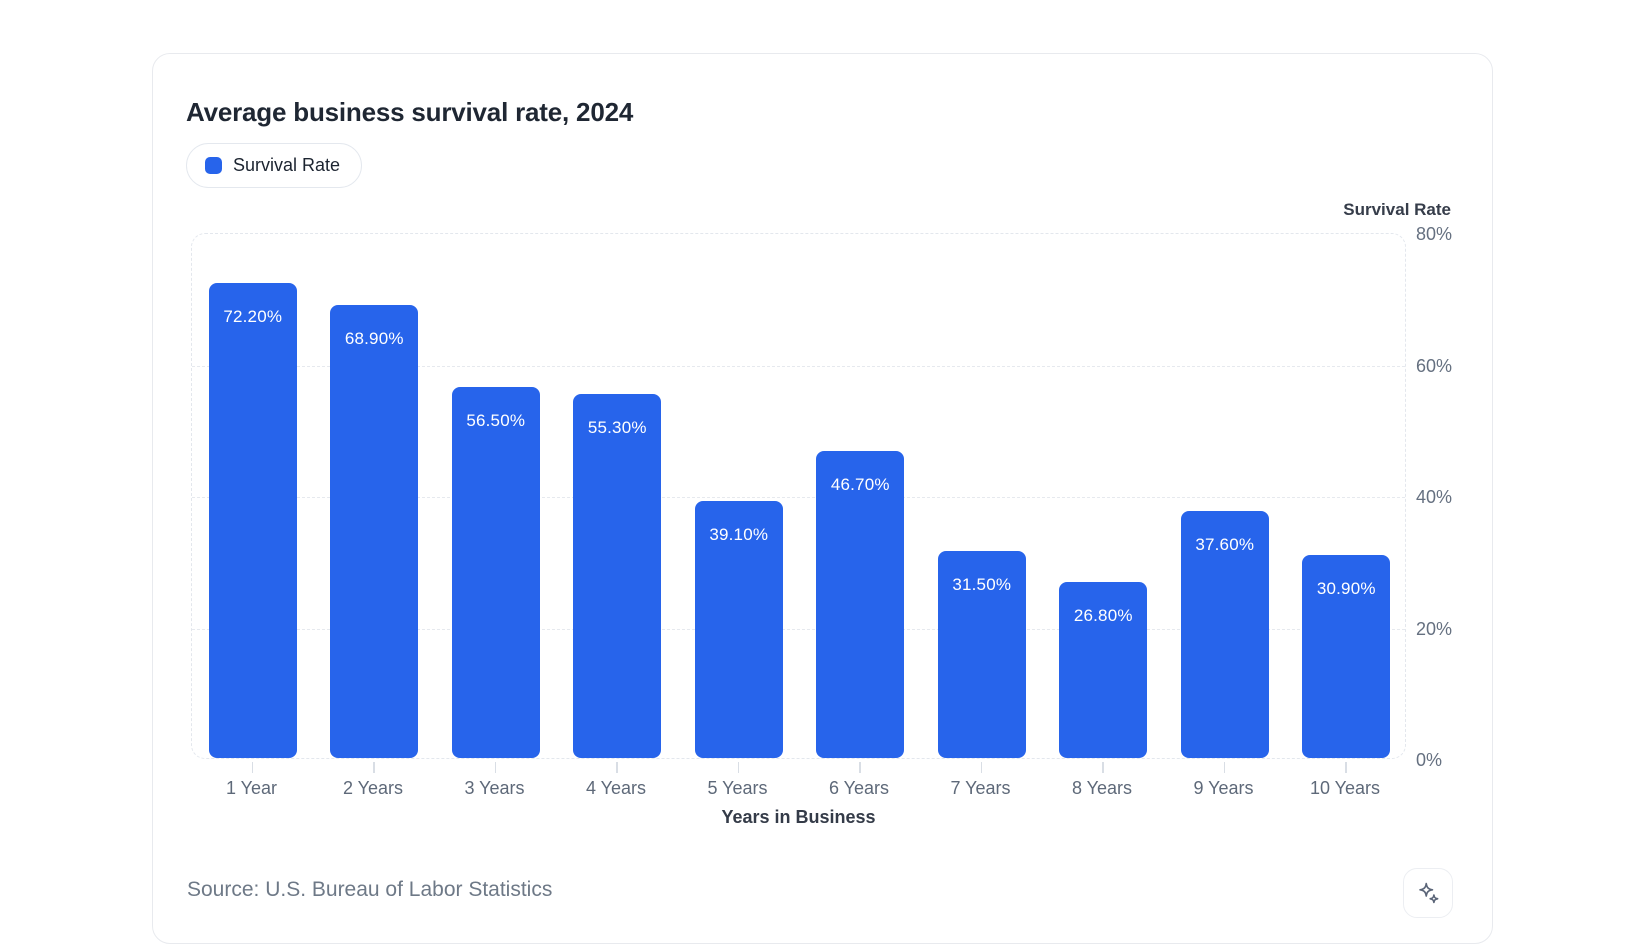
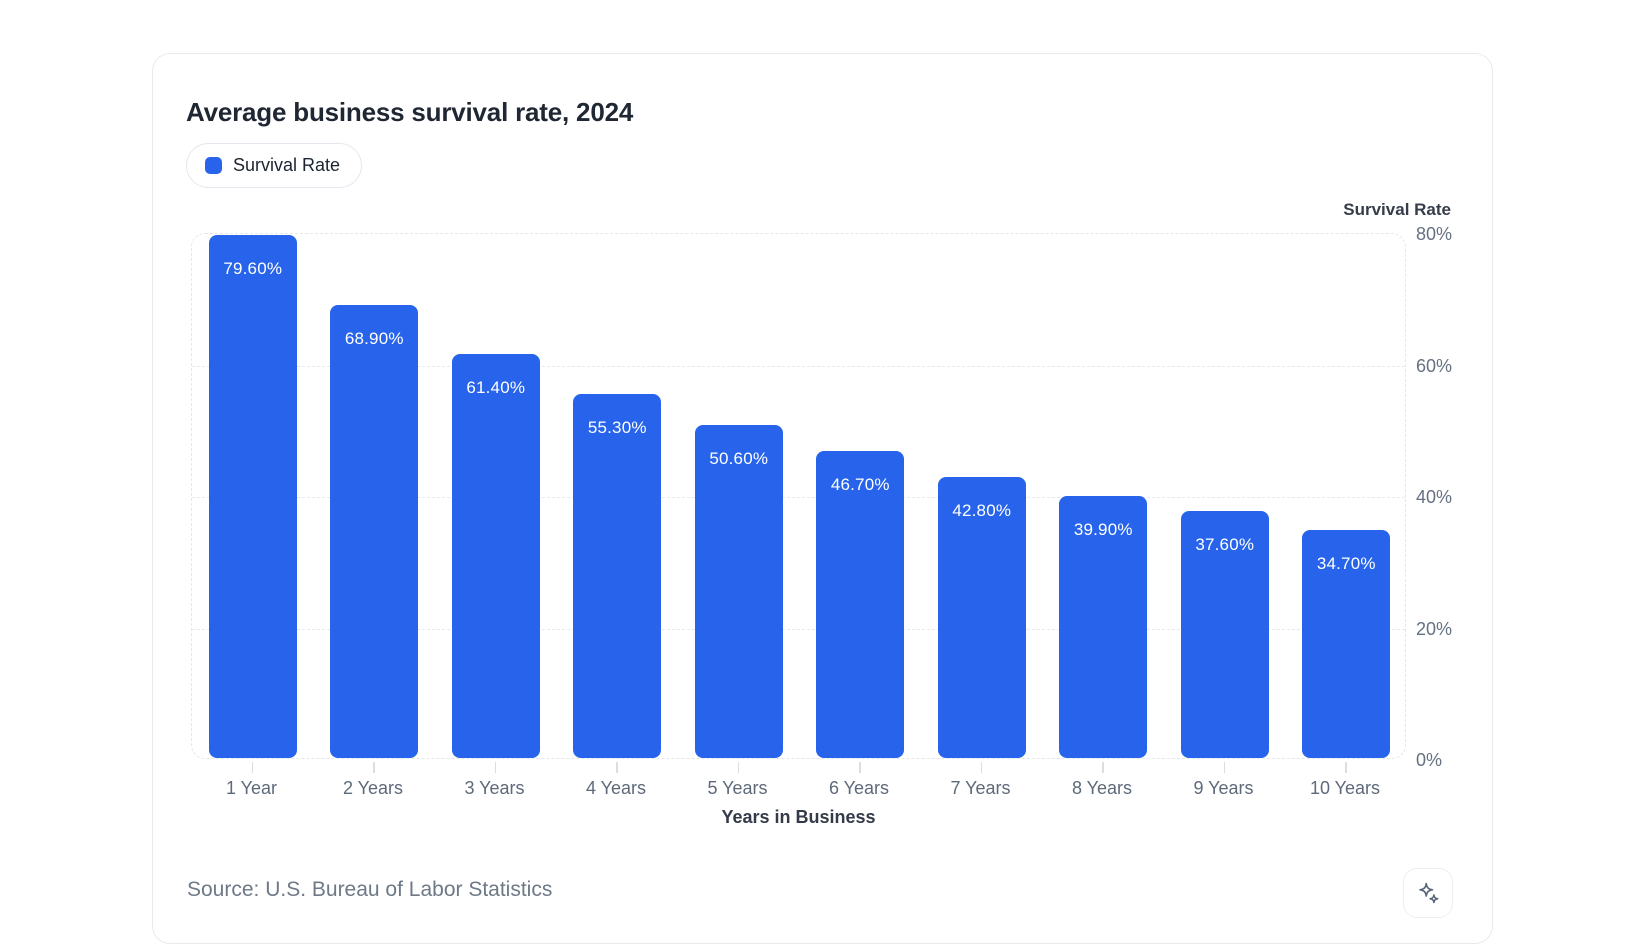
1 Year: 72.20% -> 79.60%
3 Years: 56.50% -> 61.40%
5 Years: 39.10% -> 50.60%
7 Years: 31.50% -> 42.80%
8 Years: 26.80% -> 39.90%
10 Years: 30.90% -> 34.70%
